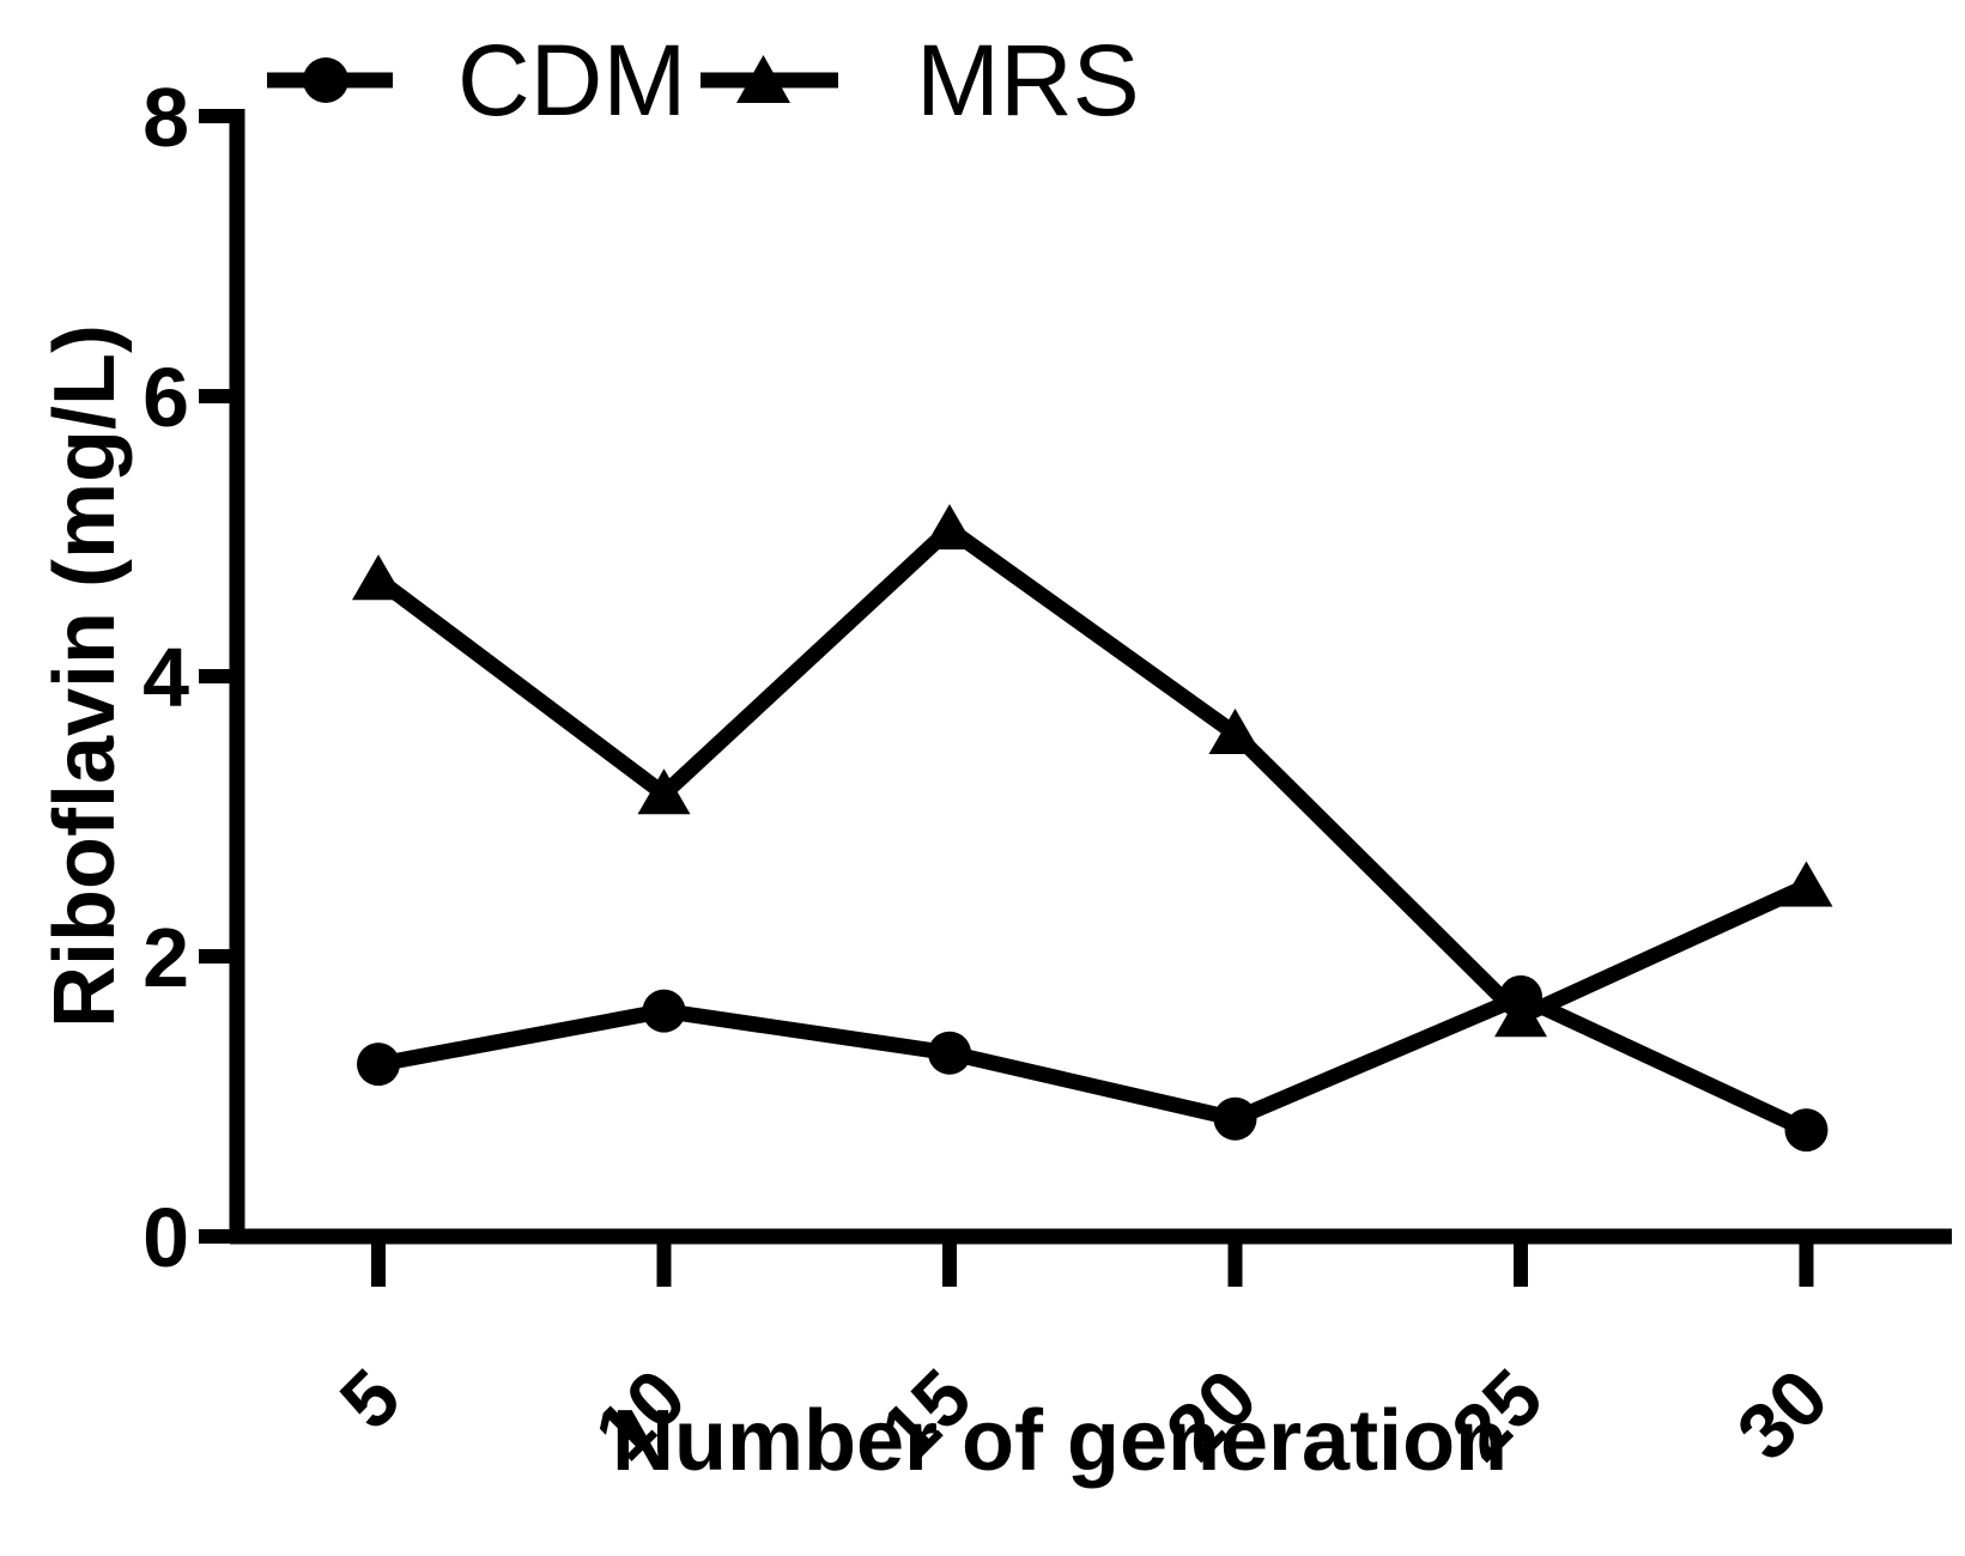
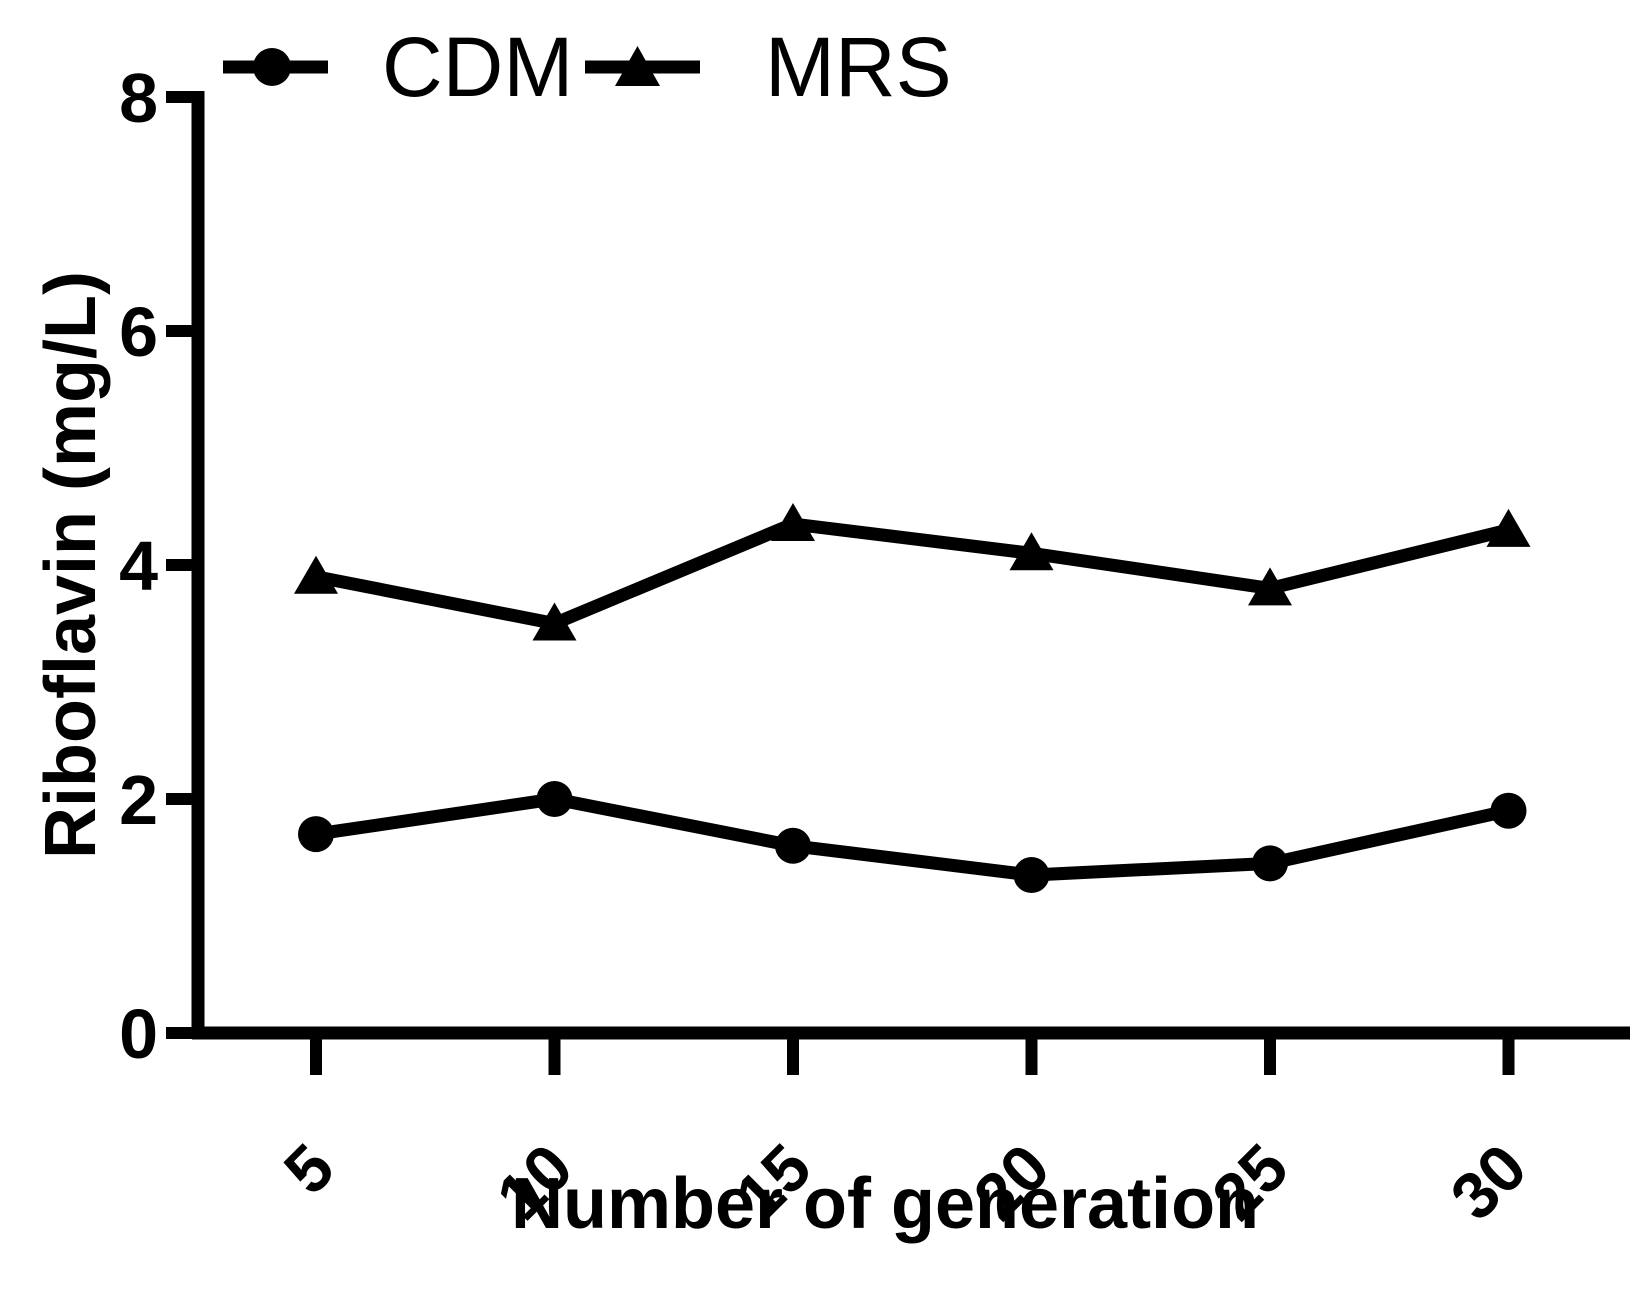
CDM/5: 1.23 -> 1.70
MRS/5: 4.69 -> 3.90
CDM/10: 1.61 -> 2.00
MRS/10: 3.16 -> 3.50
CDM/15: 1.31 -> 1.60
MRS/15: 5.05 -> 4.35
CDM/20: 0.84 -> 1.35
MRS/20: 3.59 -> 4.10
CDM/25: 1.71 -> 1.45
MRS/25: 1.57 -> 3.80
CDM/30: 0.76 -> 1.90
MRS/30: 2.50 -> 4.30
